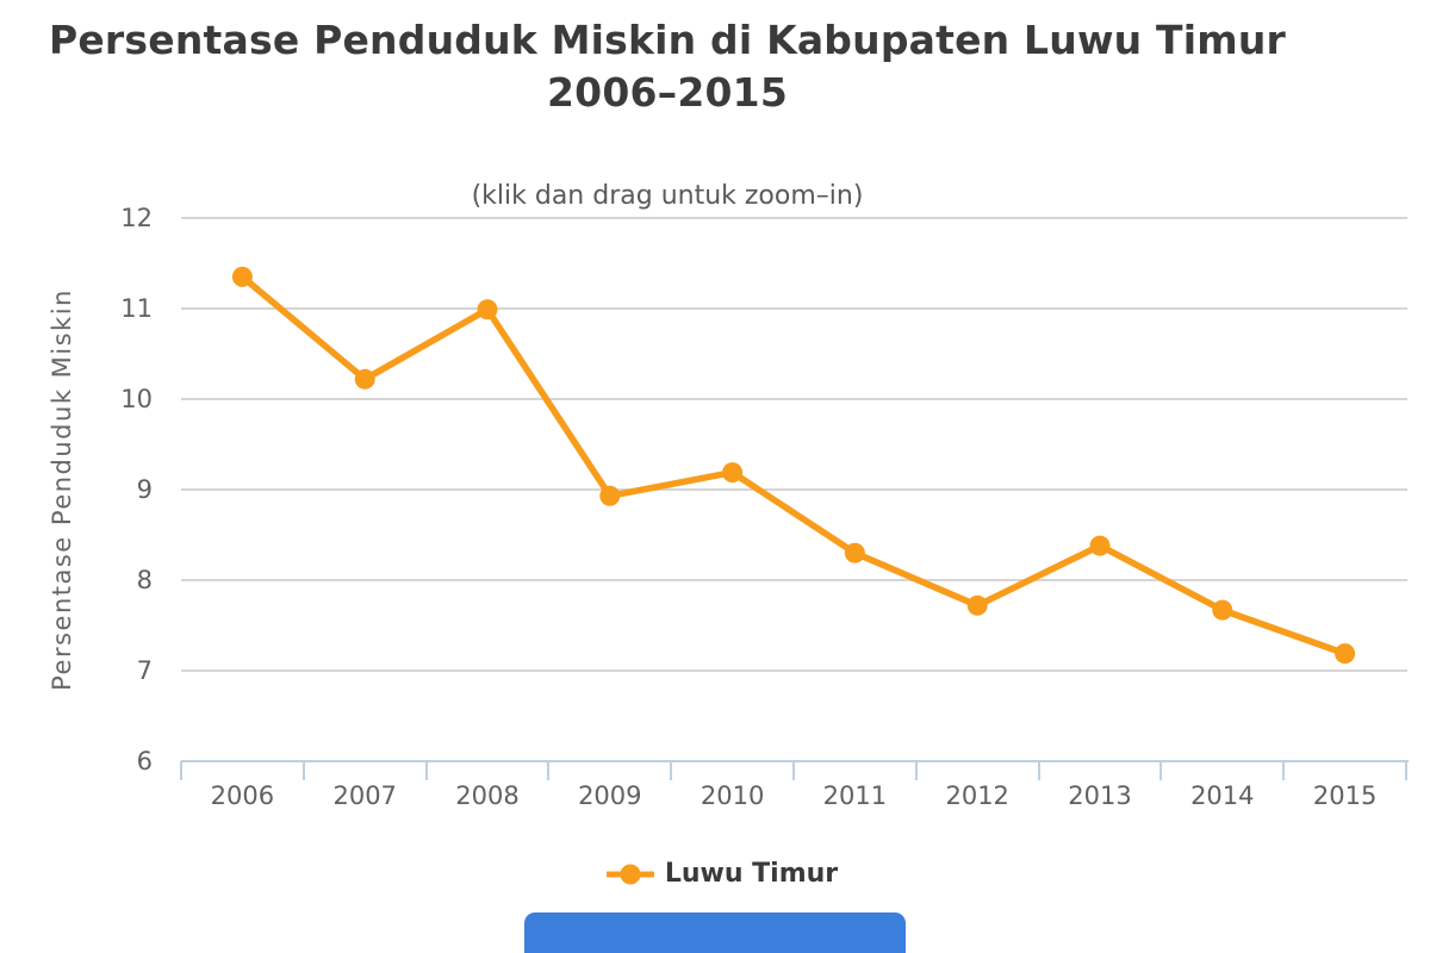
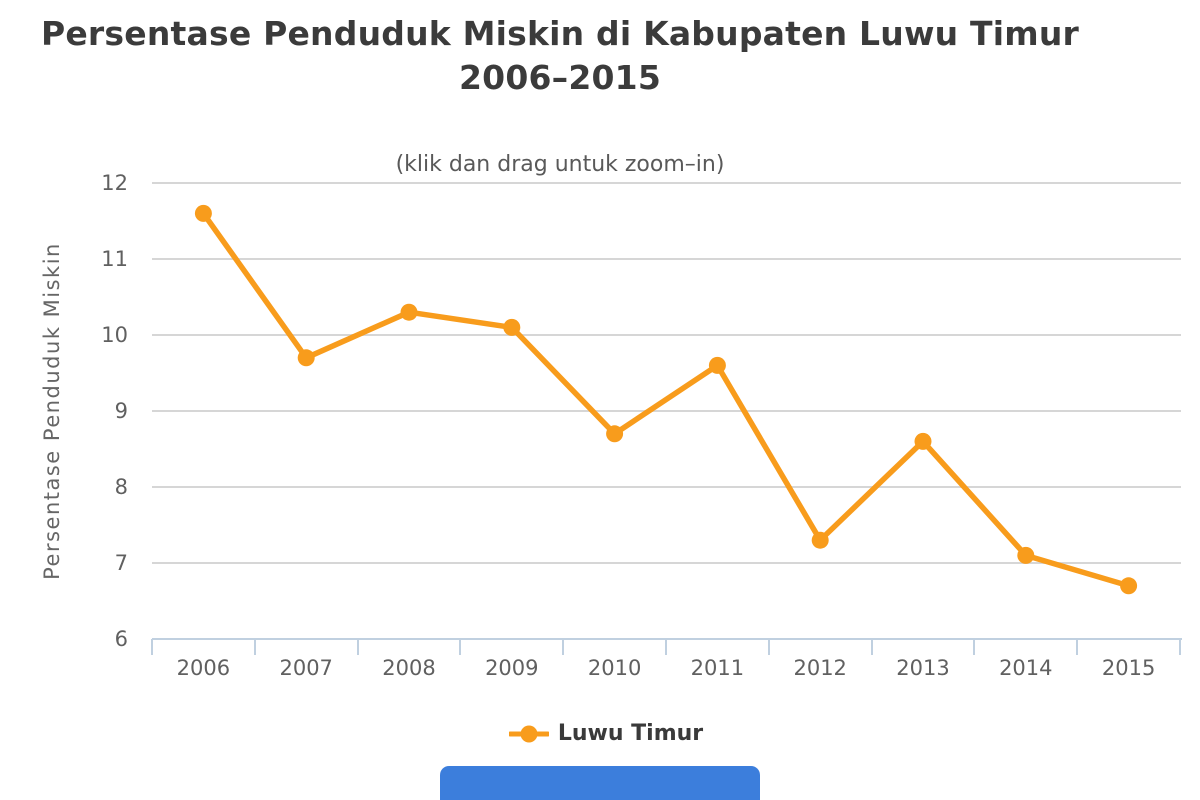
2006: 11.3 -> 11.6
2007: 10.2 -> 9.7
2008: 11.0 -> 10.3
2009: 8.9 -> 10.1
2010: 9.2 -> 8.7
2011: 8.3 -> 9.6
2012: 7.7 -> 7.3
2013: 8.4 -> 8.6
2014: 7.7 -> 7.1
2015: 7.2 -> 6.7
